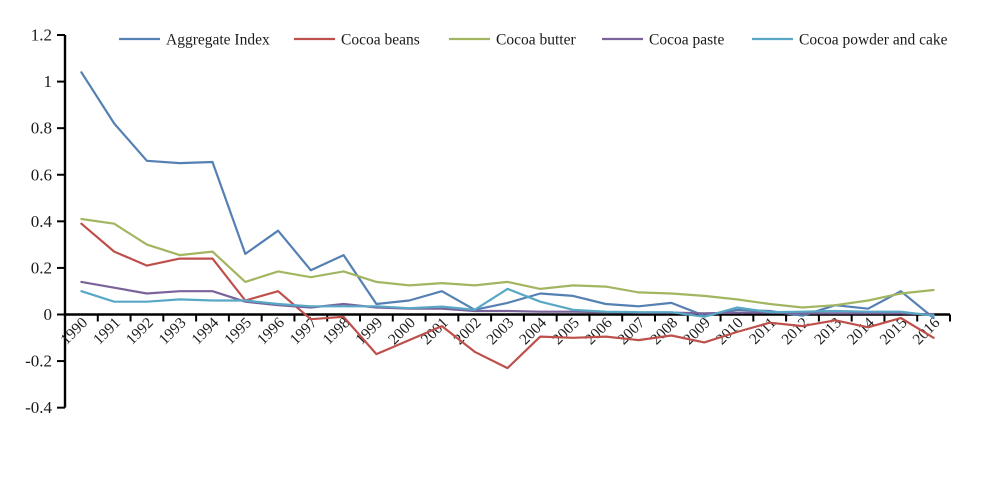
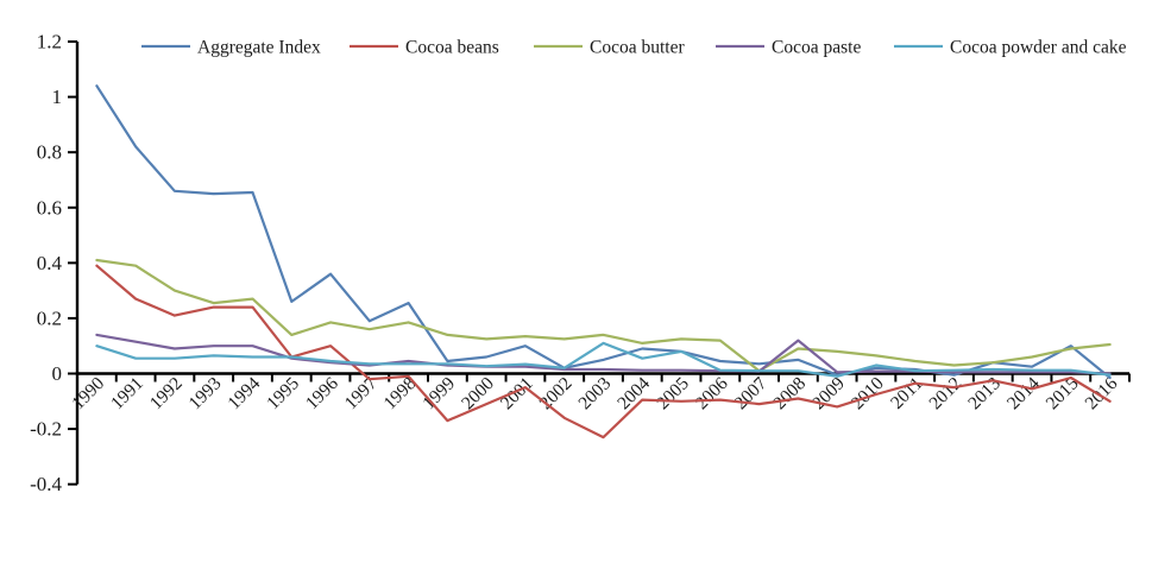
Cocoa powder and cake/2005: 0.02 -> 0.08
Cocoa butter/2007: 0.10 -> 0.01
Cocoa paste/2008: 0.01 -> 0.12
